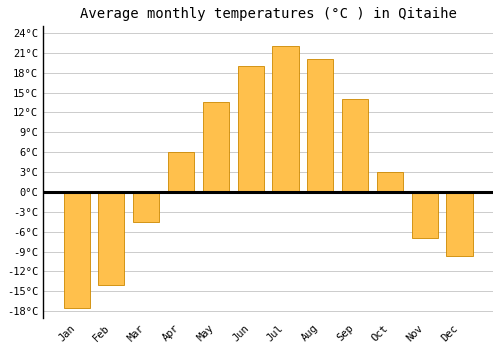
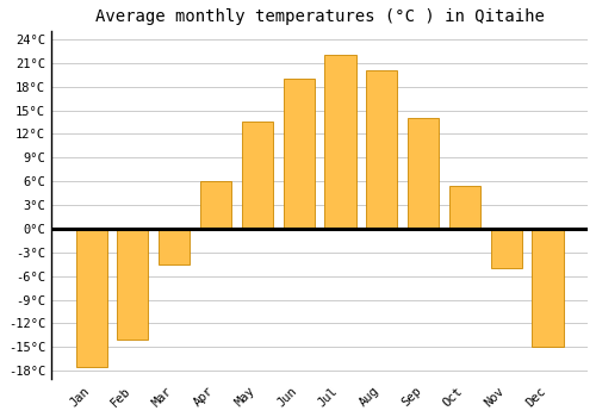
Oct: 3.0°C -> 5.5°C
Nov: -7.0°C -> -5.0°C
Dec: -9.6°C -> -15.0°C
